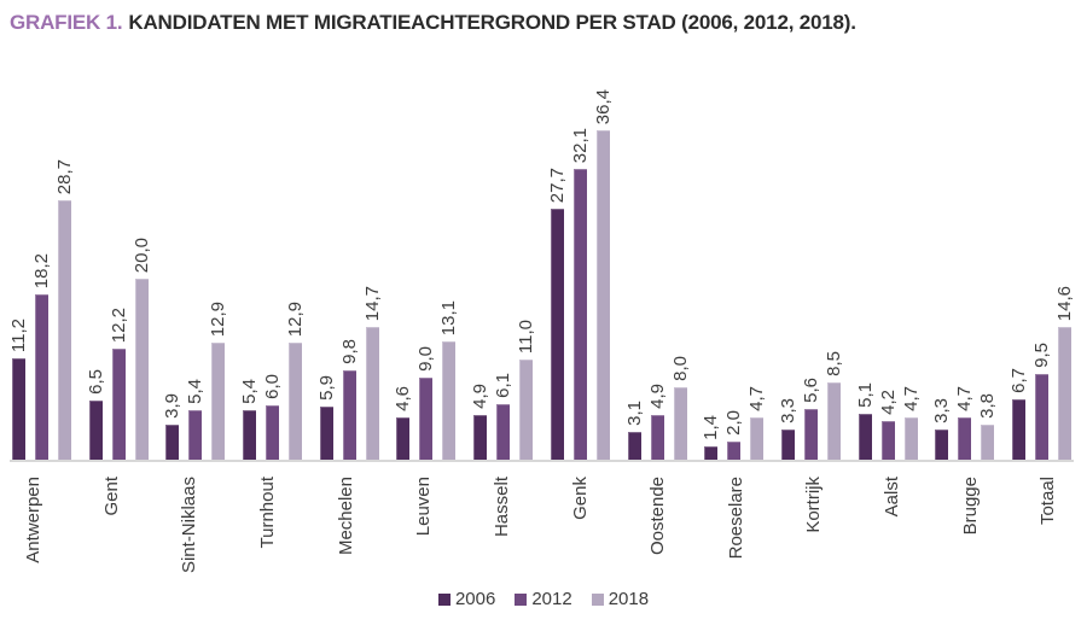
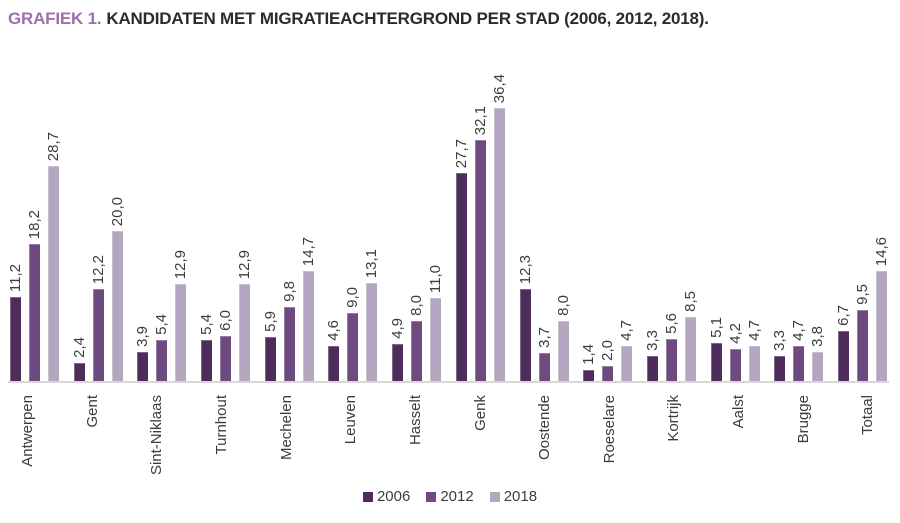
2006/Gent: 6,5 -> 2,4
2012/Hasselt: 6,1 -> 8,0
2006/Oostende: 3,1 -> 12,3
2012/Oostende: 4,9 -> 3,7
